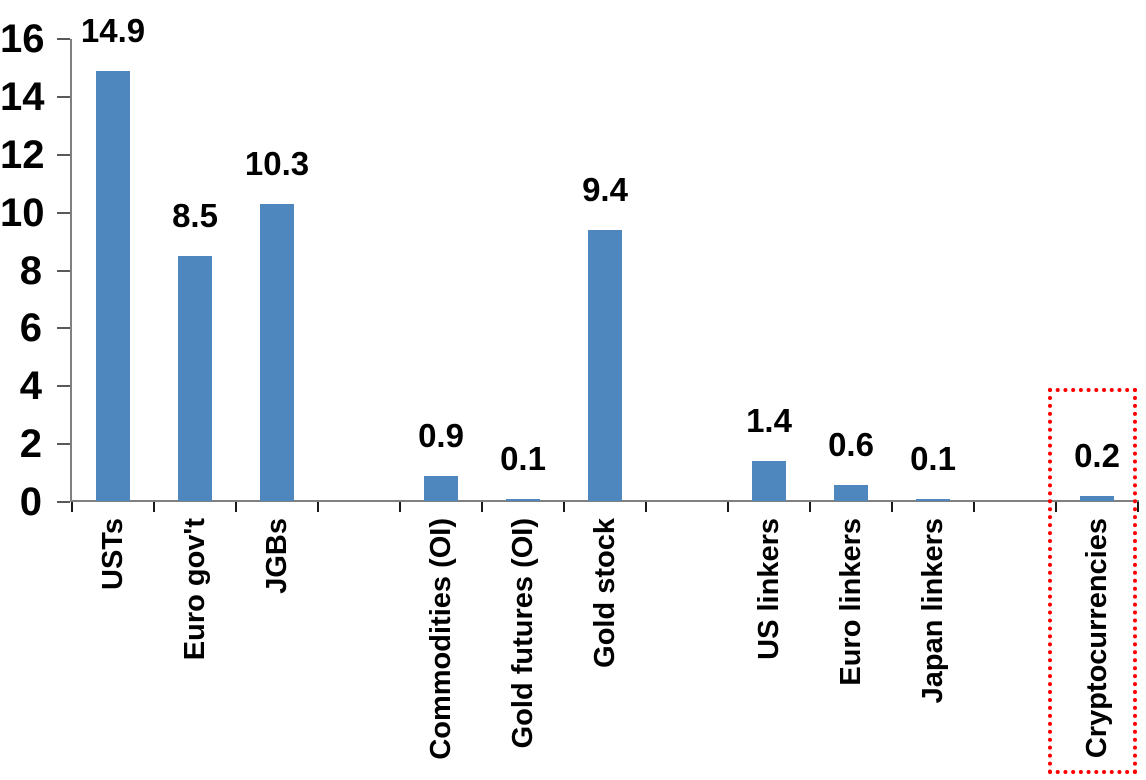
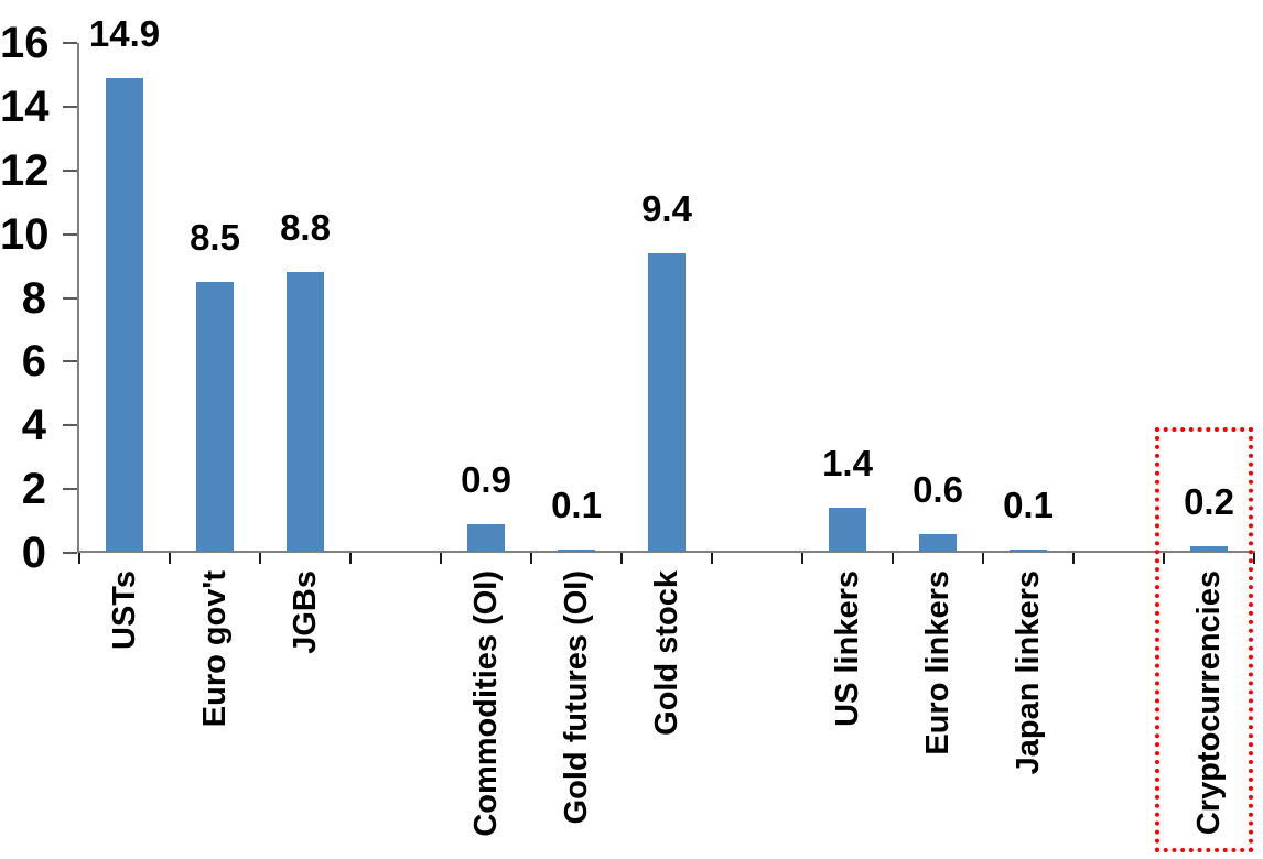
JGBs: 10.3 -> 8.8
